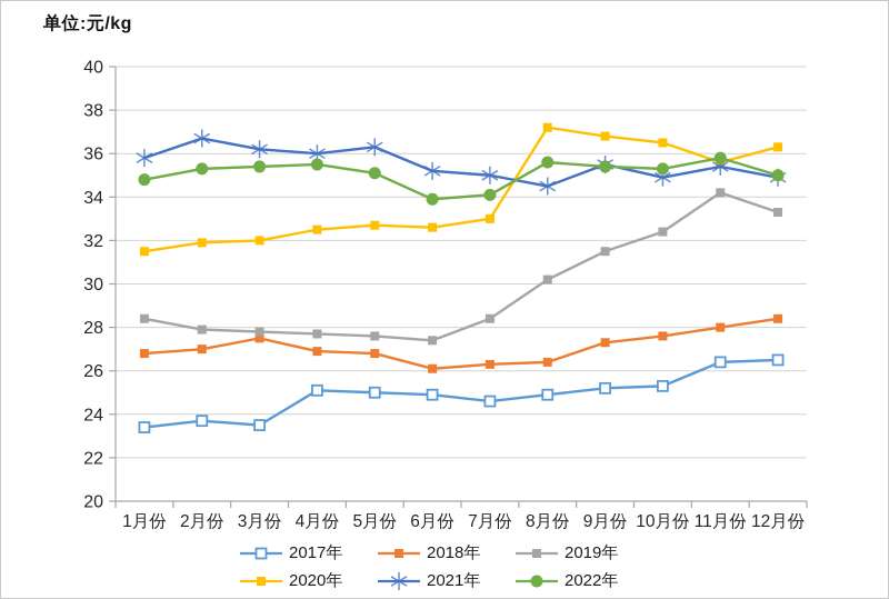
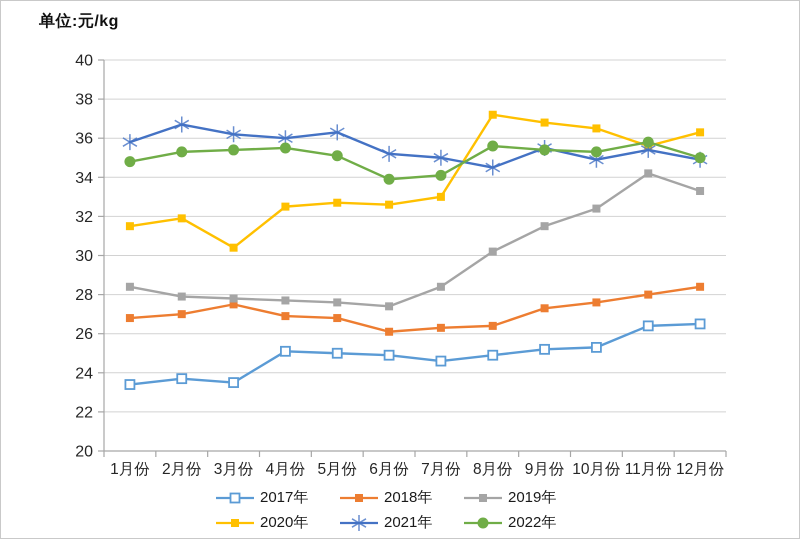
2020年/3月份: 32.0 -> 30.4
